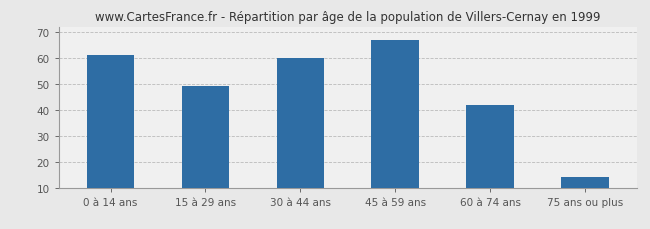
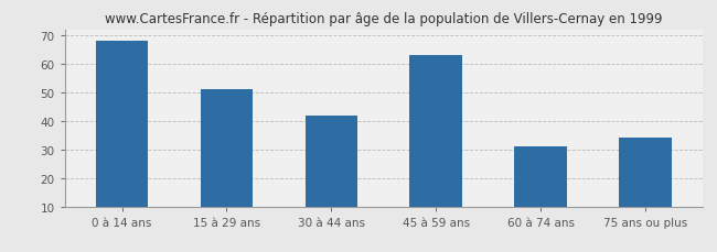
0 à 14 ans: 61 -> 68
15 à 29 ans: 49 -> 51
30 à 44 ans: 60 -> 42
45 à 59 ans: 67 -> 63
60 à 74 ans: 42 -> 31
75 ans ou plus: 14 -> 34
